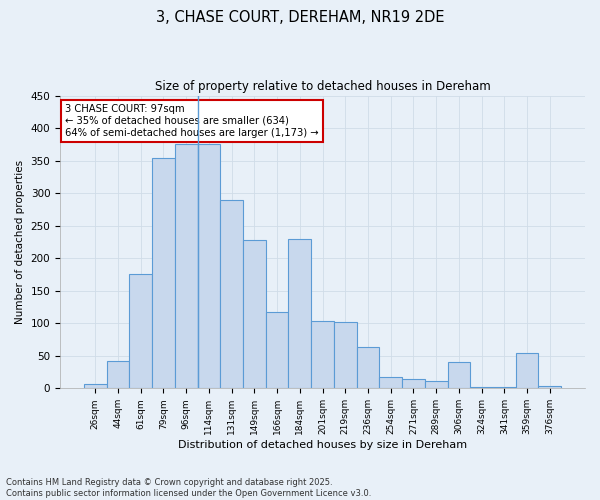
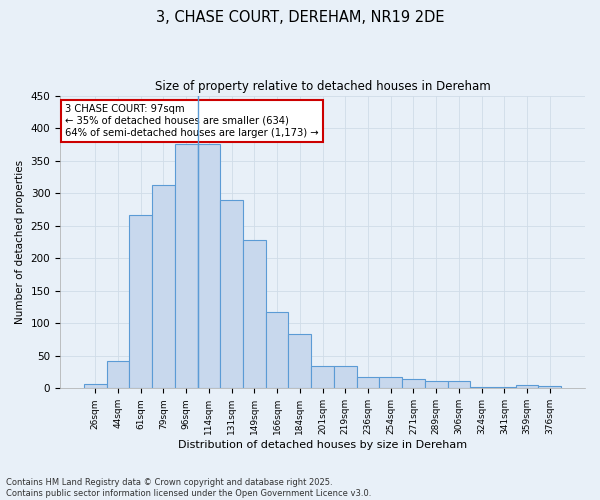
61sqm: 176 -> 267
79sqm: 354 -> 312
184sqm: 230 -> 84
201sqm: 104 -> 34
219sqm: 102 -> 34
236sqm: 64 -> 18
306sqm: 40 -> 11
359sqm: 54 -> 5
